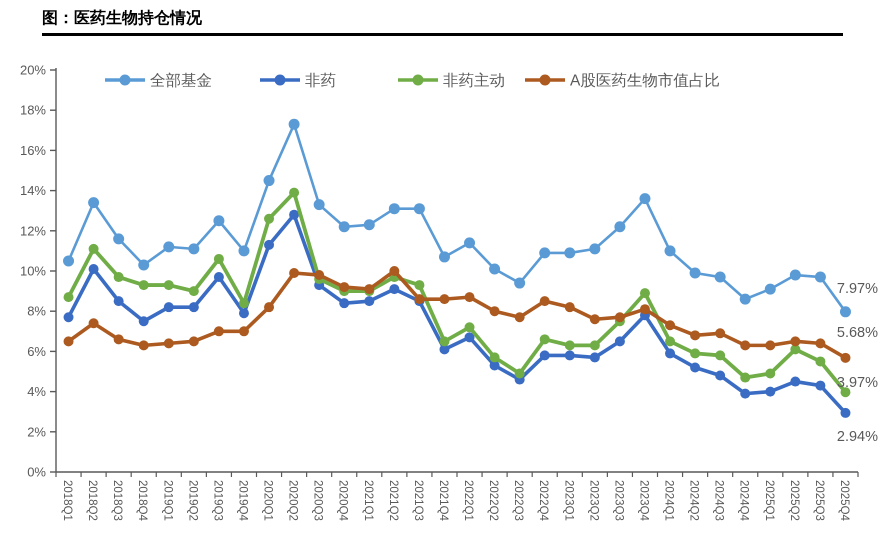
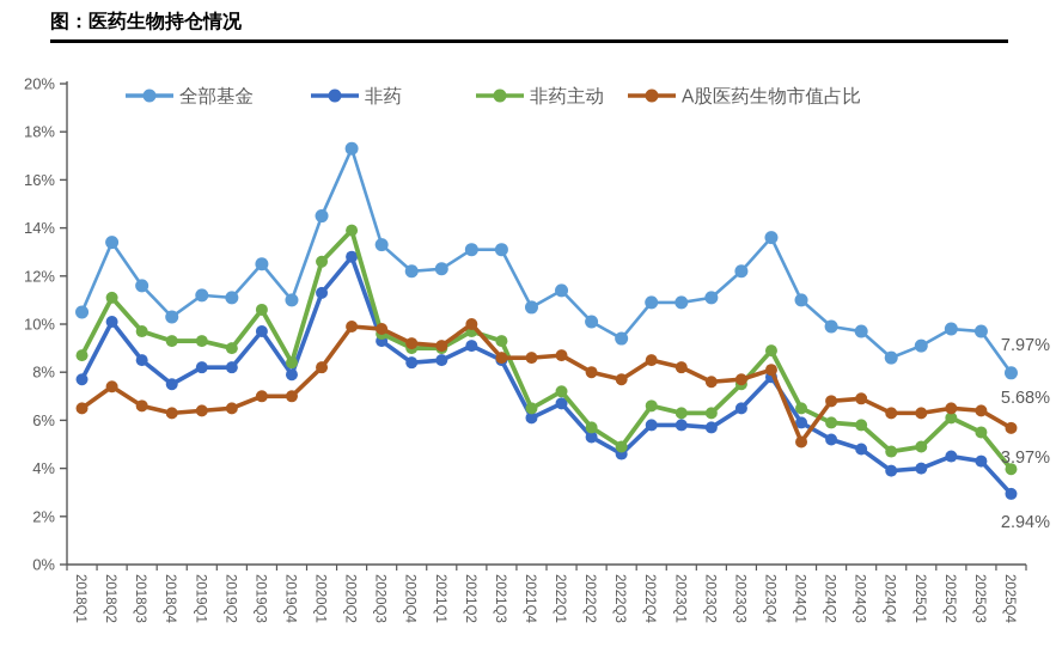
A股医药生物市值占比/2024Q1: 7.3% -> 5.1%
